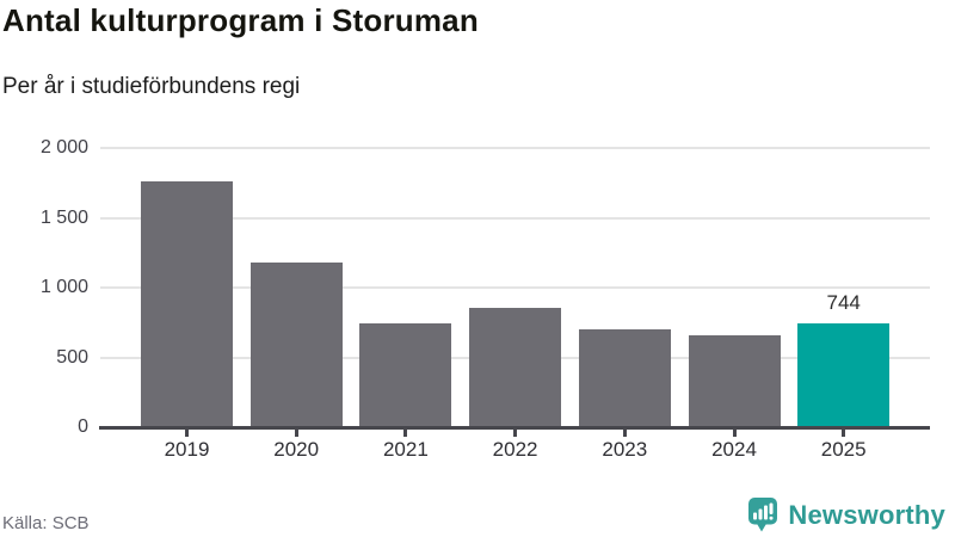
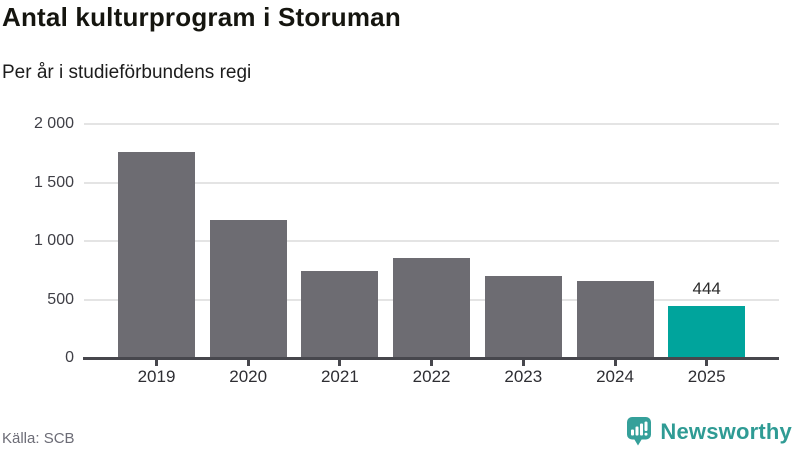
2025: 744 -> 444
